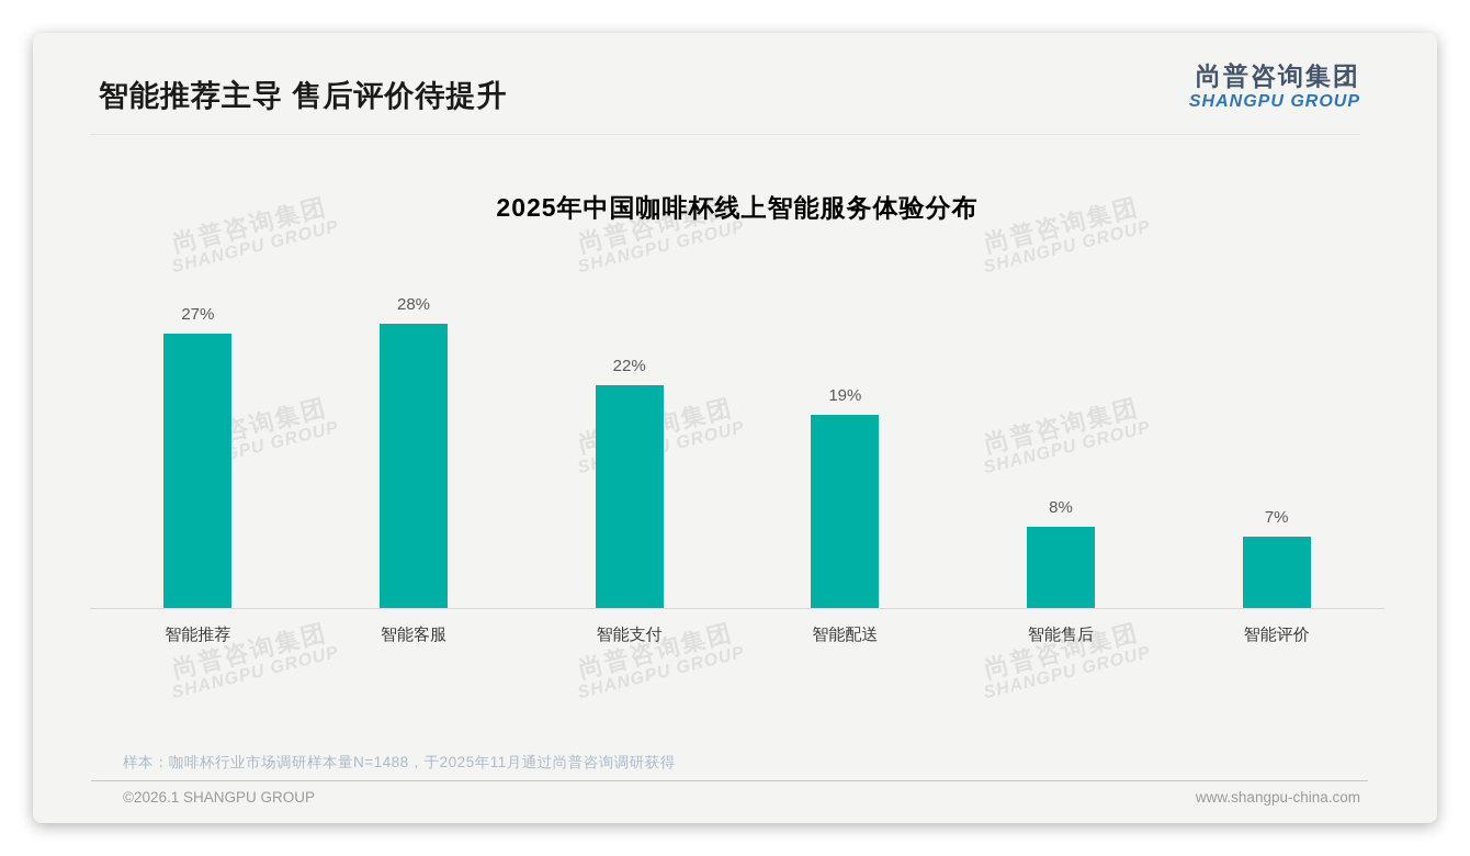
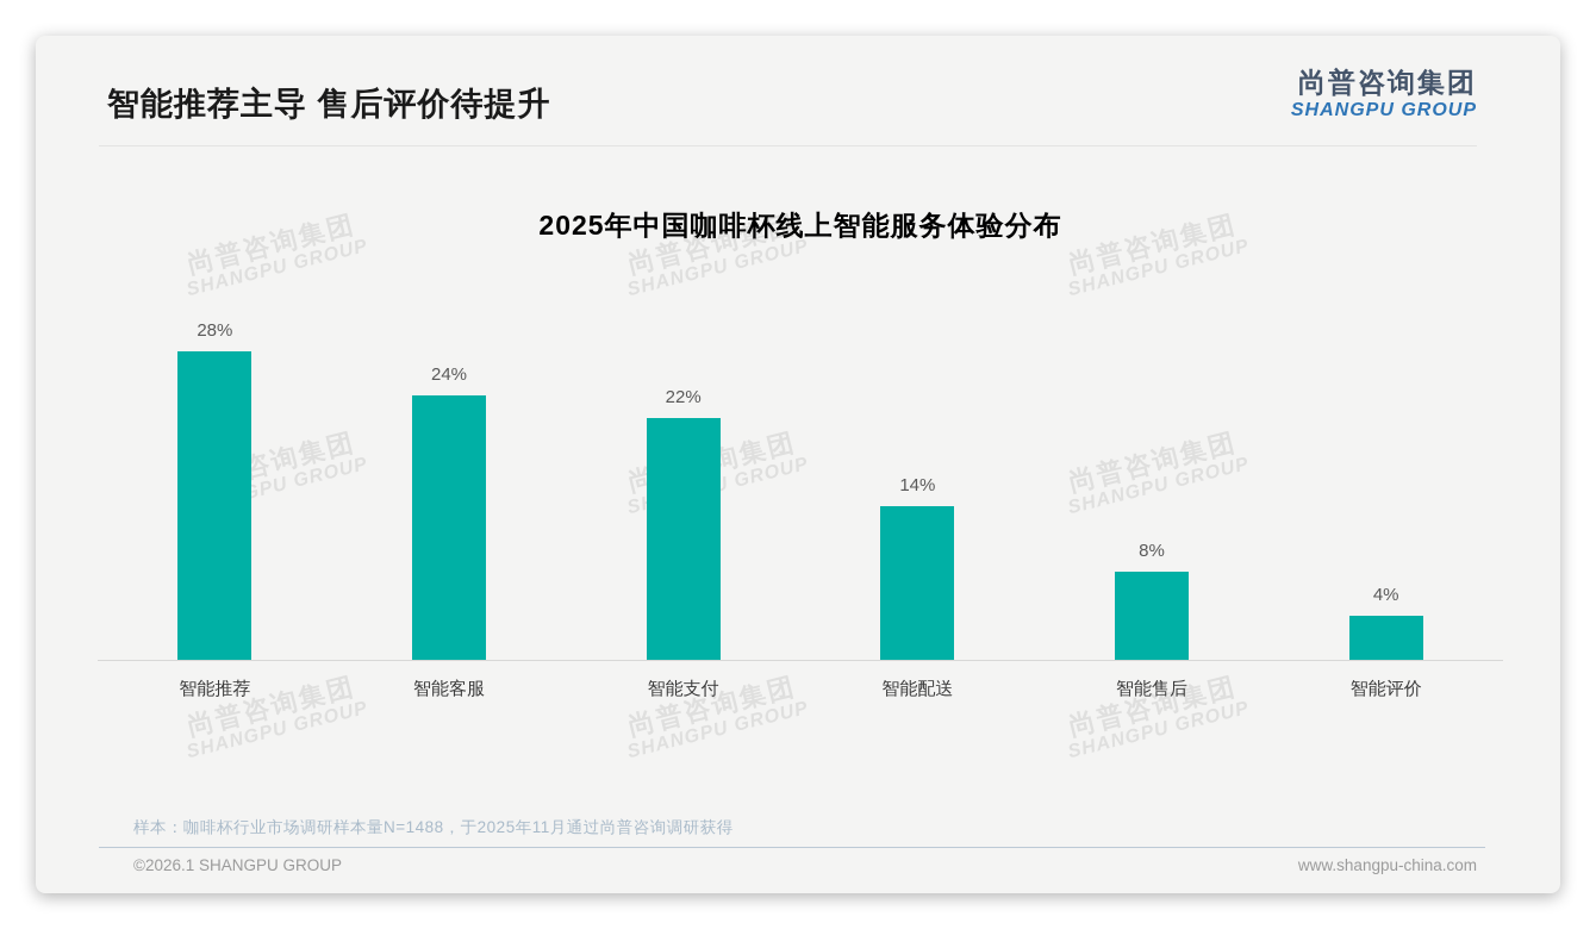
智能推荐: 27% -> 28%
智能客服: 28% -> 24%
智能配送: 19% -> 14%
智能评价: 7% -> 4%
